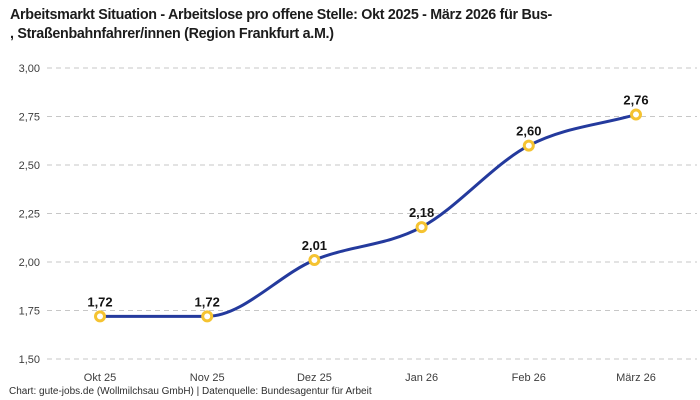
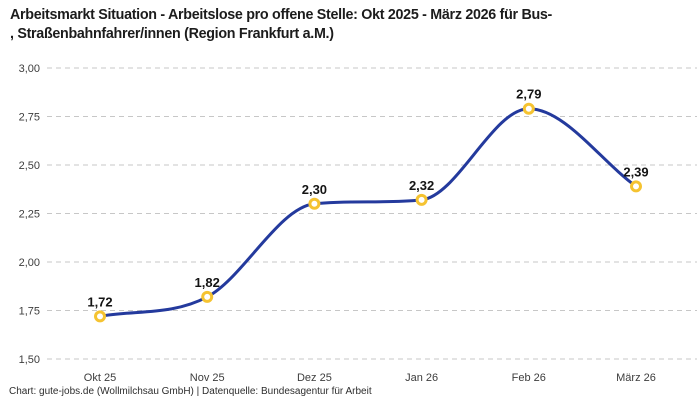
Nov 25: 1,72 -> 1,82
Dez 25: 2,01 -> 2,30
Jan 26: 2,18 -> 2,32
Feb 26: 2,60 -> 2,79
März 26: 2,76 -> 2,39
